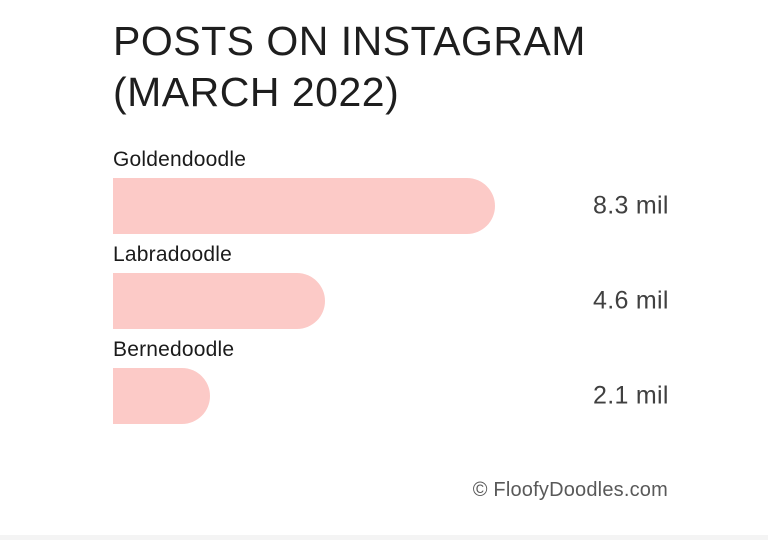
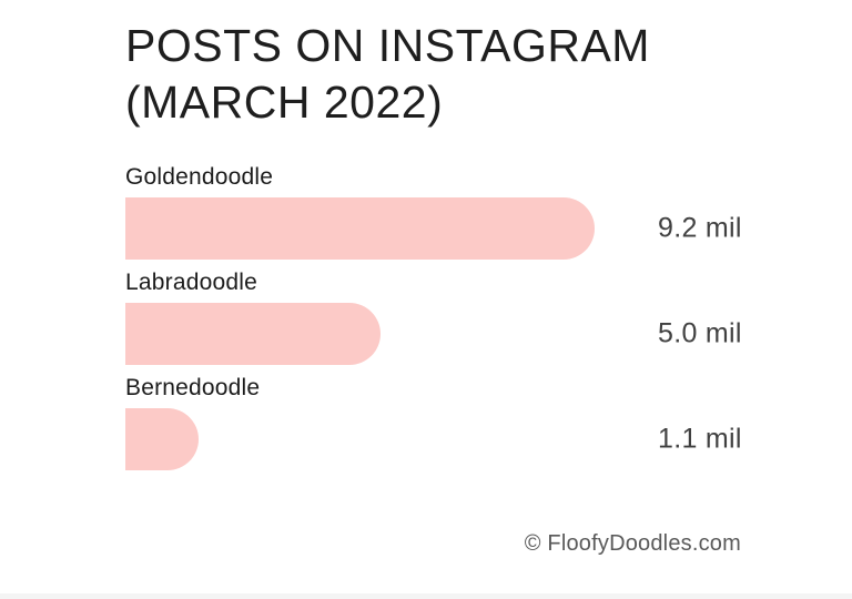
Goldendoodle: 8.3 -> 9.2
Labradoodle: 4.6 -> 5.0
Bernedoodle: 2.1 -> 1.1
